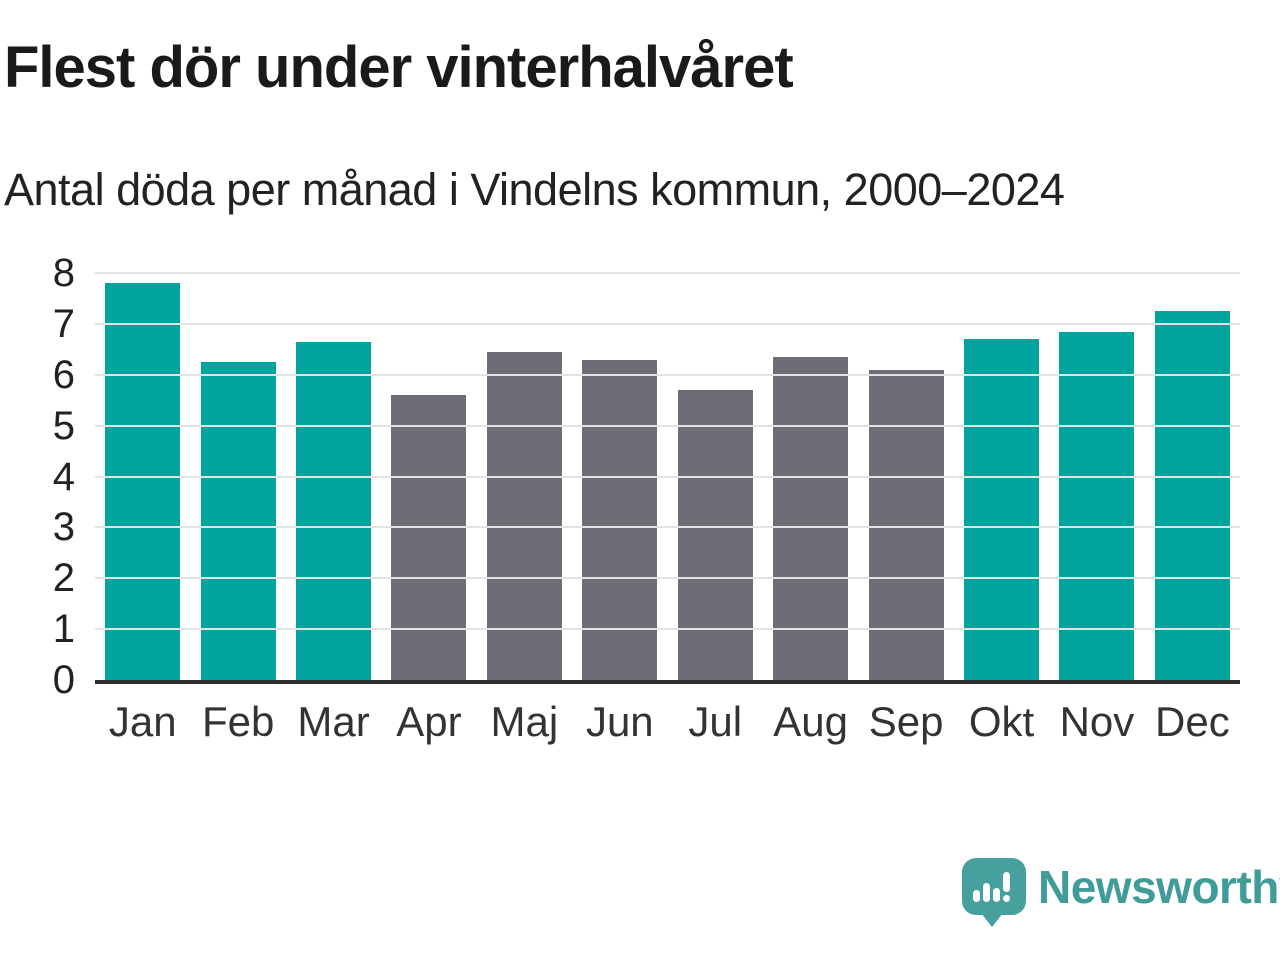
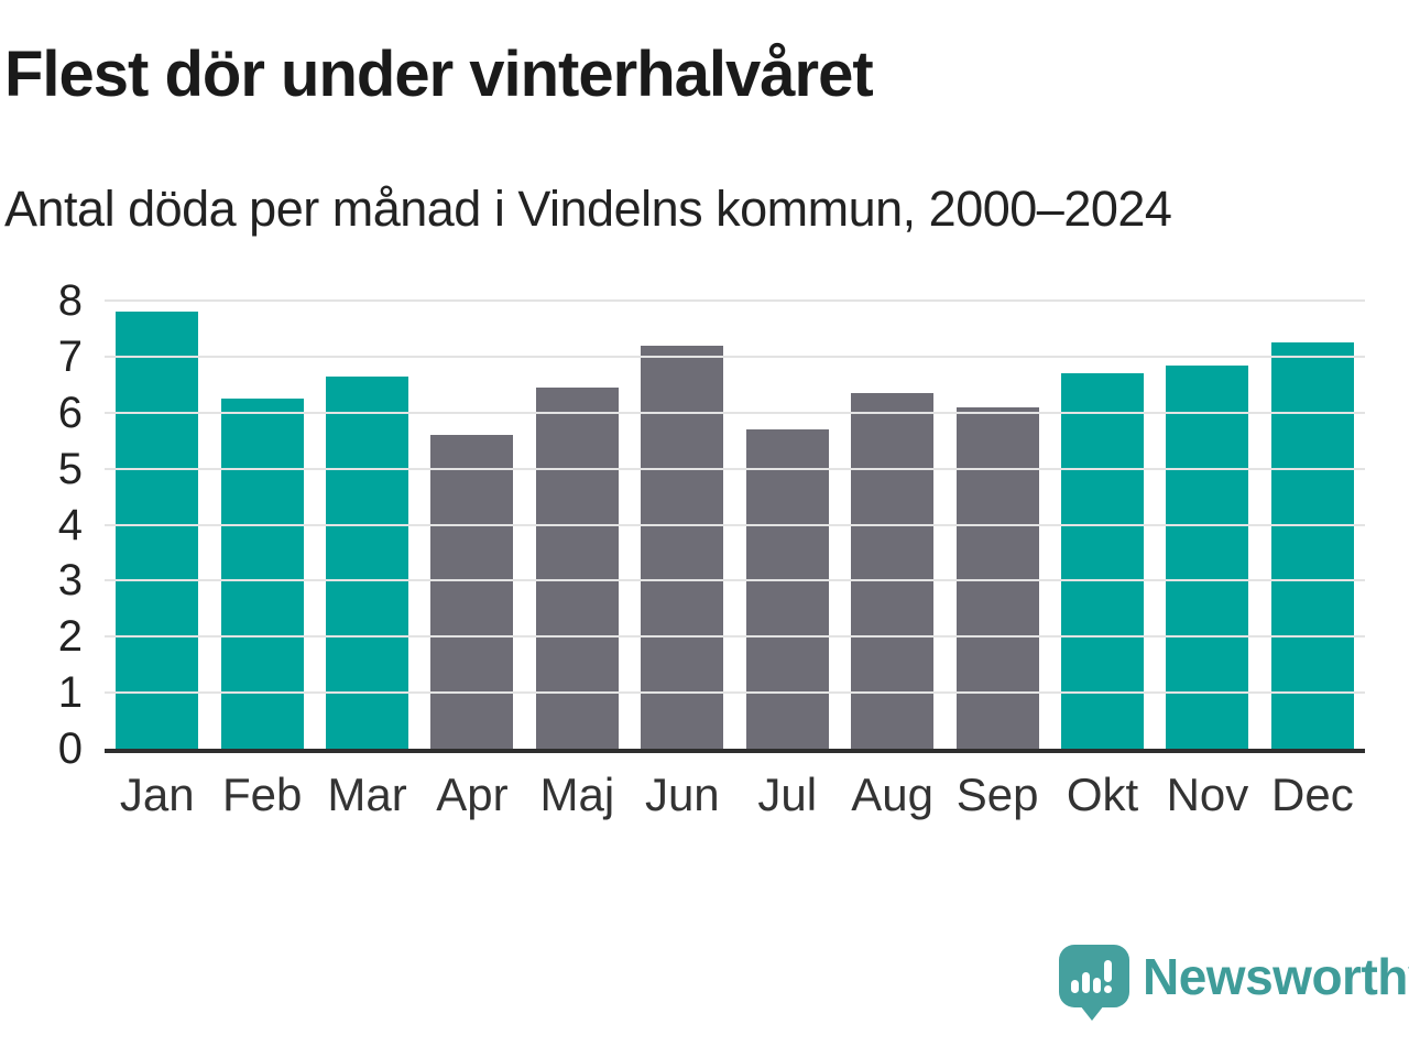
Jun: 6.3 -> 7.2
